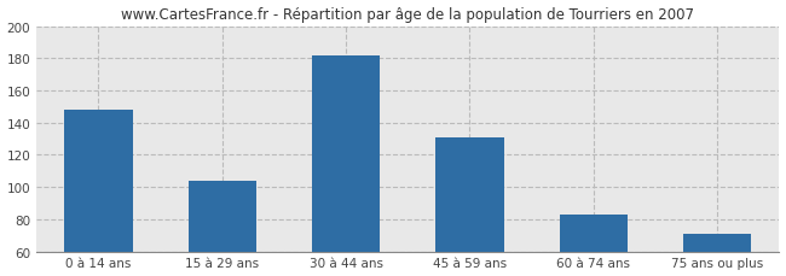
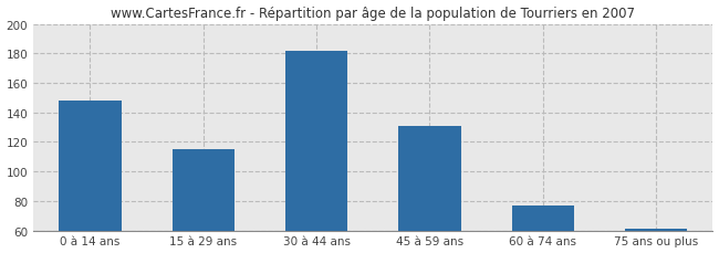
15 à 29 ans: 104 -> 115
60 à 74 ans: 83 -> 77
75 ans ou plus: 71 -> 61
